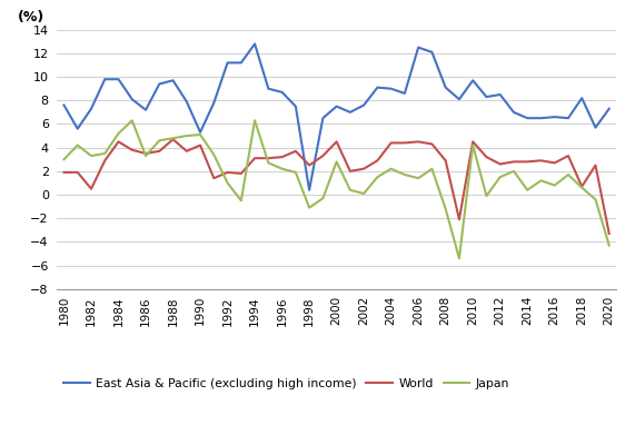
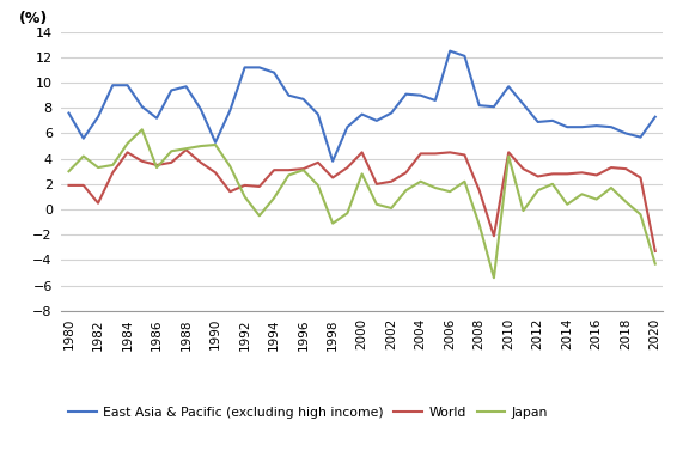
World/1990: 4.2 -> 2.9
East Asia & Pacific (excluding high income)/1994: 12.8 -> 10.8
Japan/1994: 6.3 -> 0.9
Japan/1996: 2.2 -> 3.1
East Asia & Pacific (excluding high income)/1998: 0.4 -> 3.8
East Asia & Pacific (excluding high income)/2008: 9.1 -> 8.2
World/2008: 2.9 -> 1.5
East Asia & Pacific (excluding high income)/2012: 8.5 -> 6.9
East Asia & Pacific (excluding high income)/2018: 8.2 -> 6.0
World/2018: 0.7 -> 3.2
